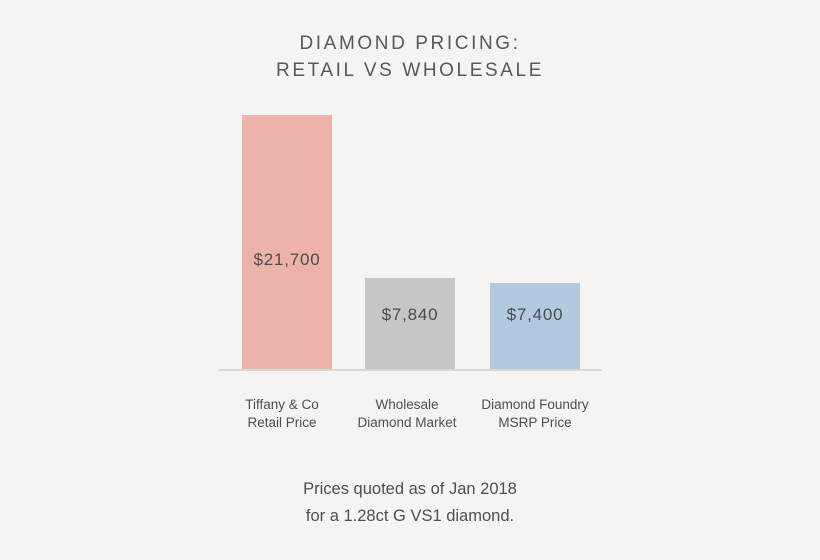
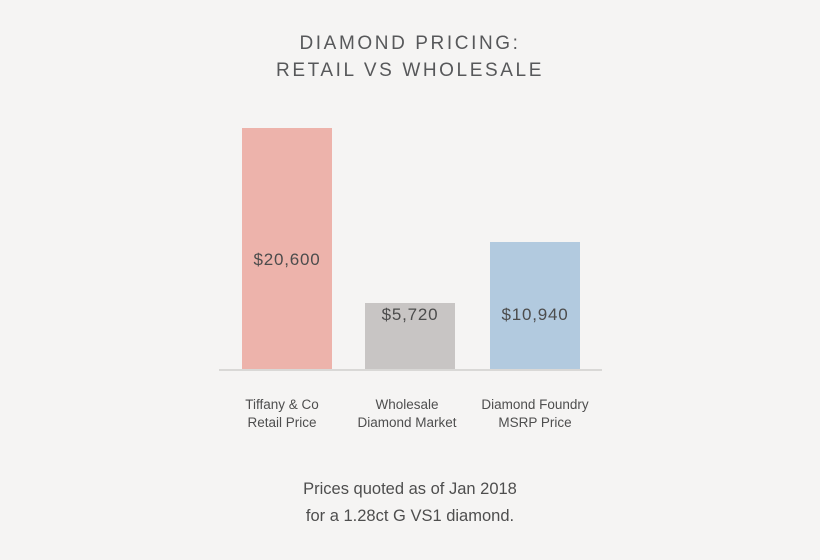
Tiffany & Co Retail Price: $21,700 -> $20,600
Wholesale Diamond Market: $7,840 -> $5,720
Diamond Foundry MSRP Price: $7,400 -> $10,940
